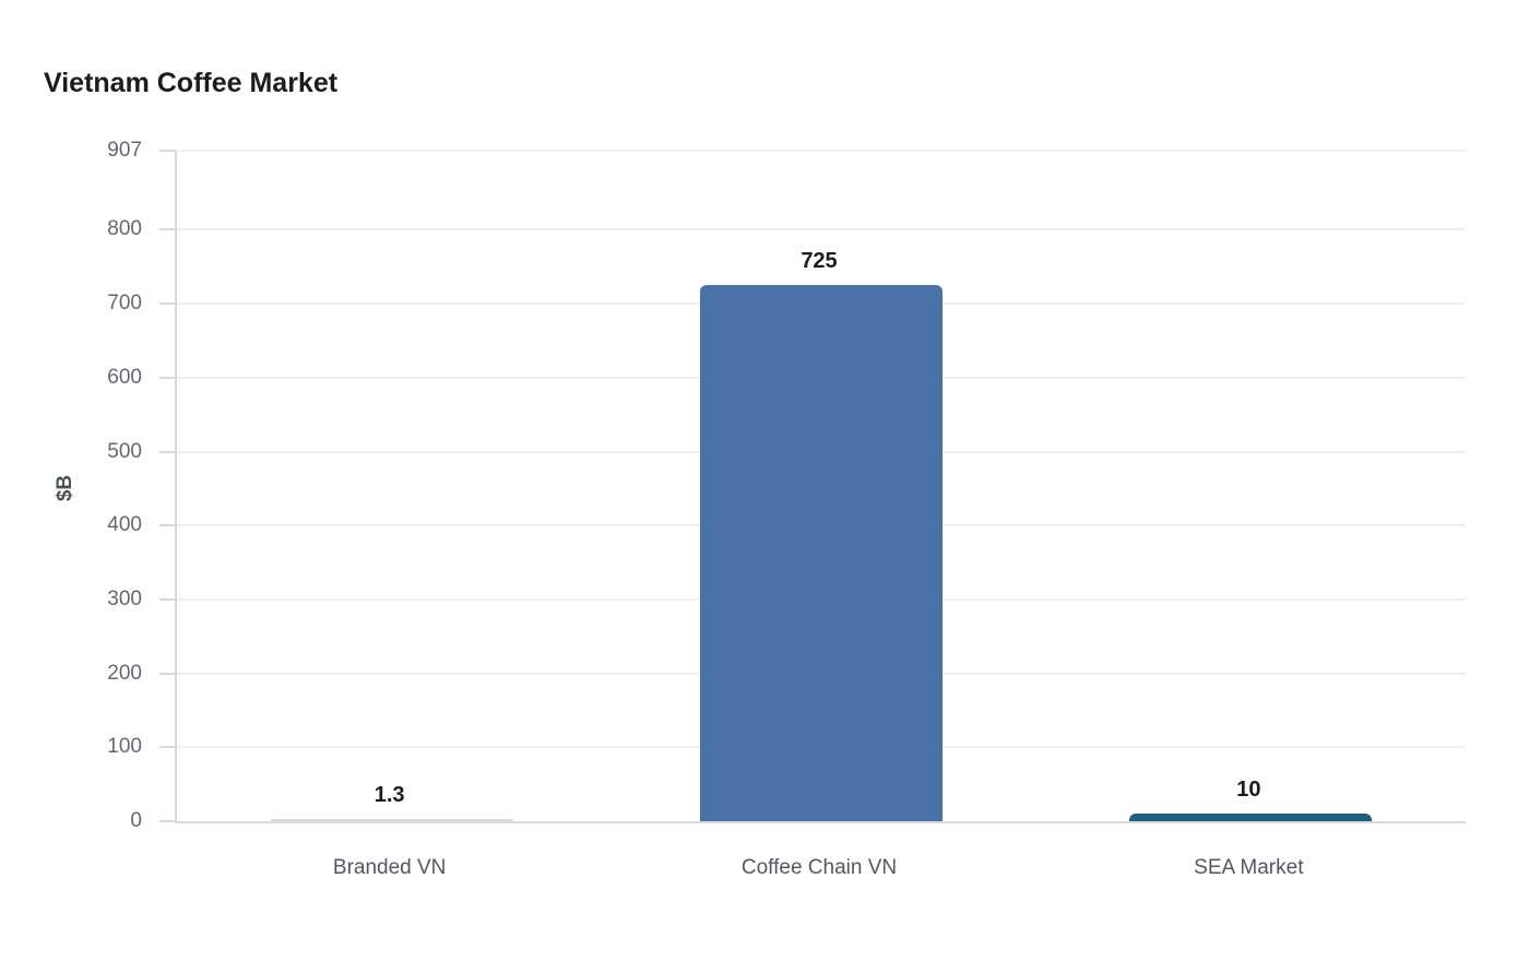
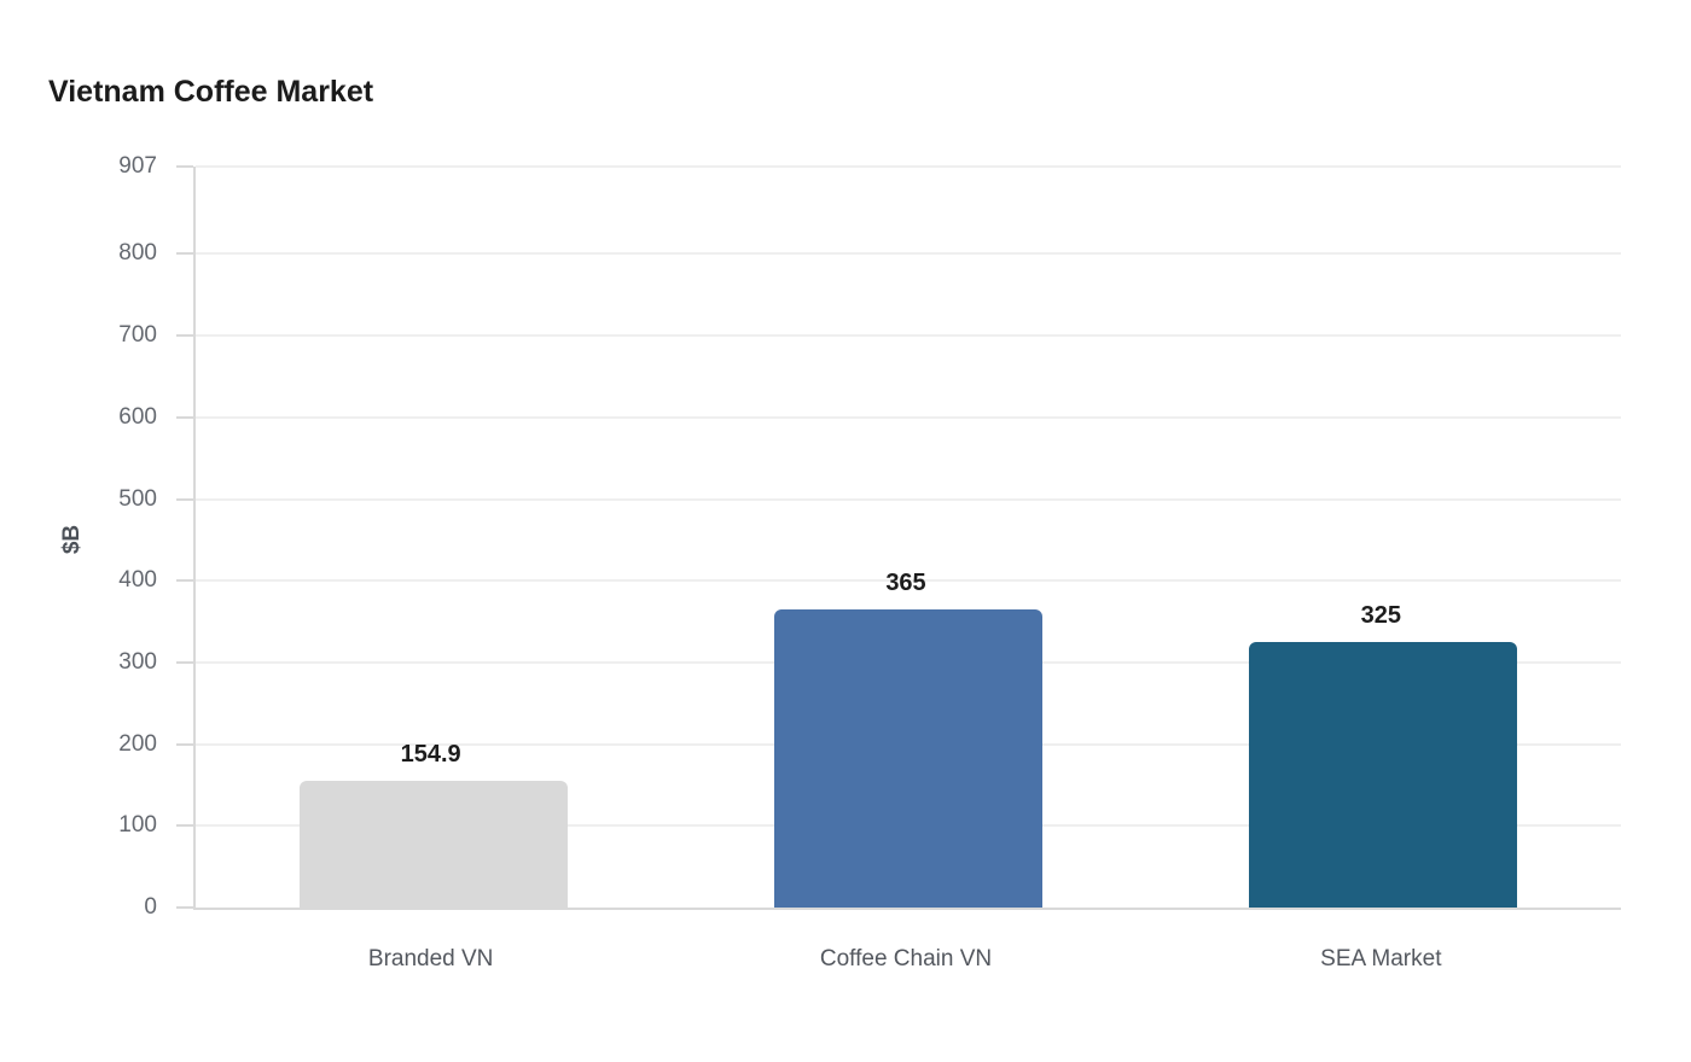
Branded VN: 1.3 -> 154.9
Coffee Chain VN: 725 -> 365
SEA Market: 10 -> 325
